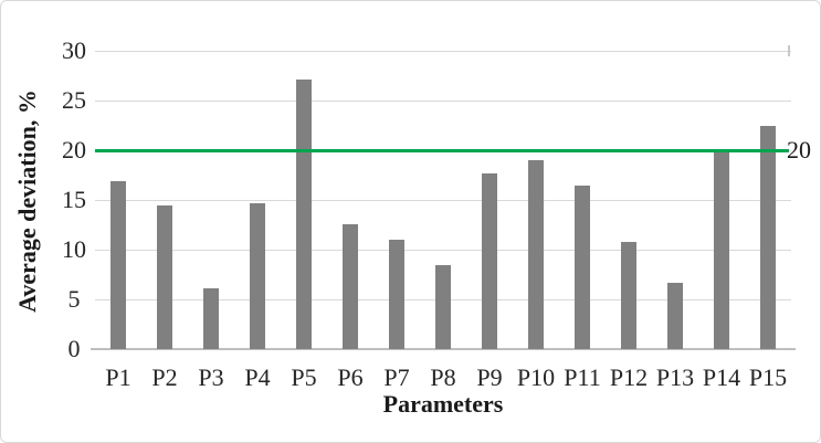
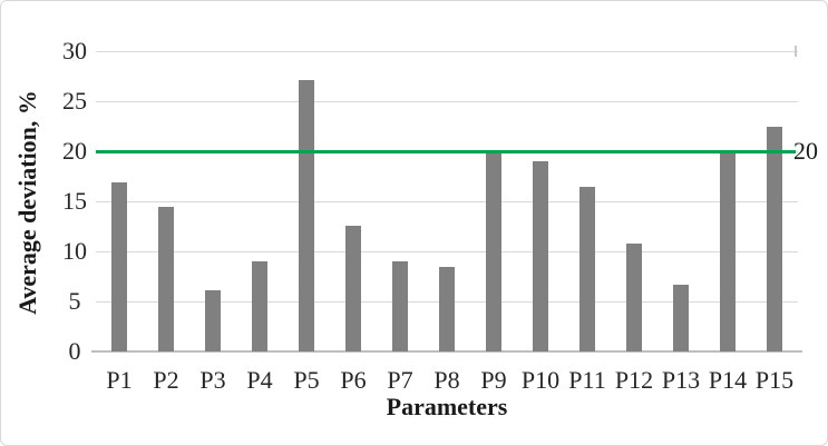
P4: 15 -> 9
P7: 11 -> 9
P9: 18 -> 20
